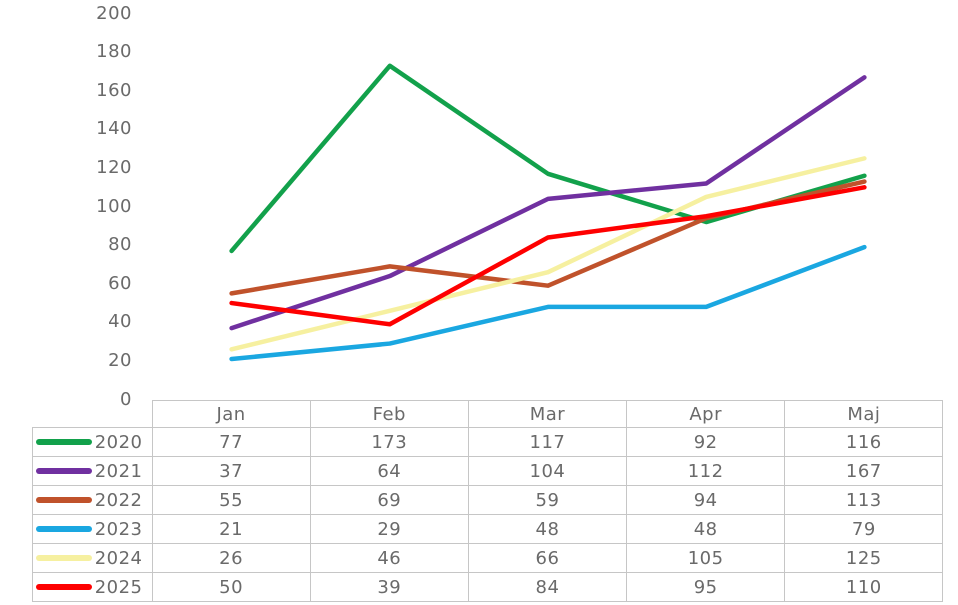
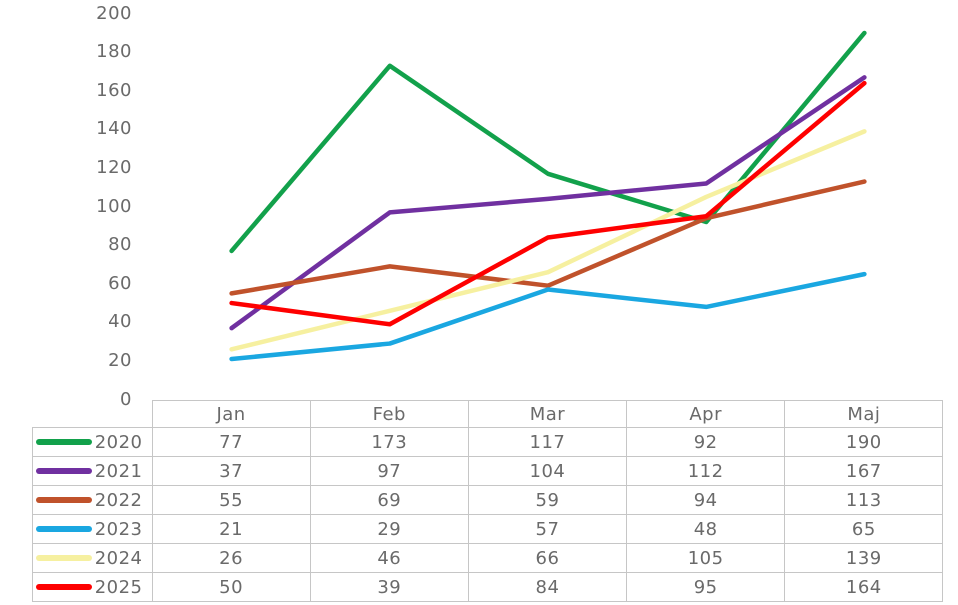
2021/Feb: 64 -> 97
2023/Mar: 48 -> 57
2020/Maj: 116 -> 190
2023/Maj: 79 -> 65
2024/Maj: 125 -> 139
2025/Maj: 110 -> 164
